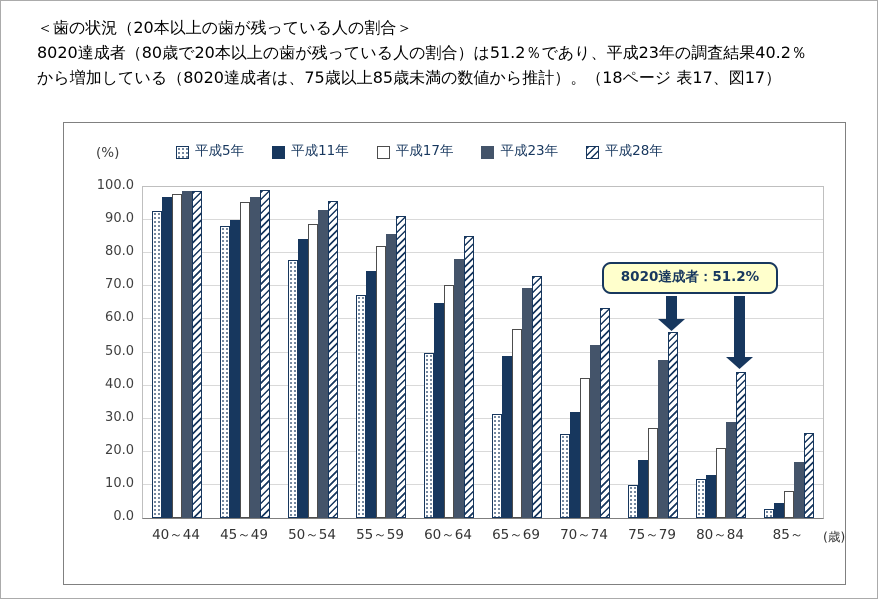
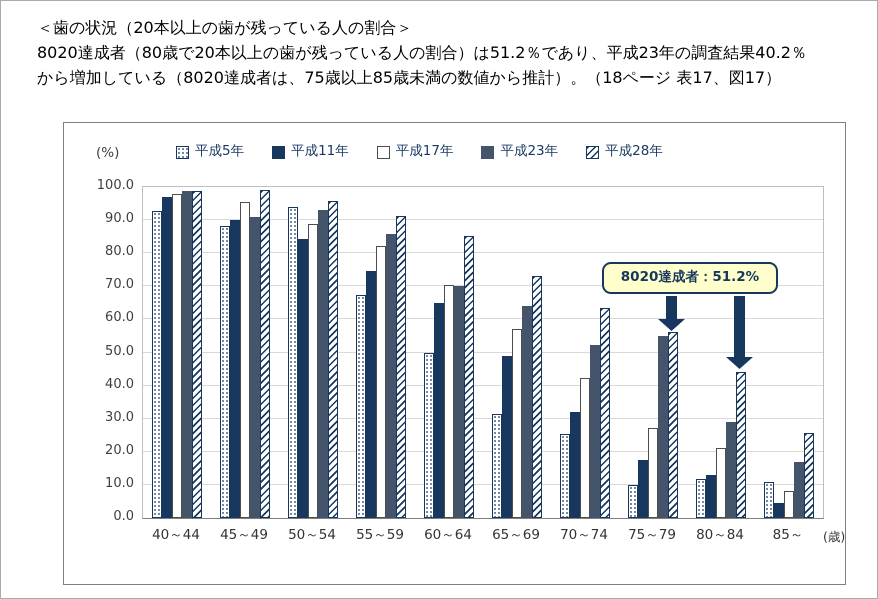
平成23年/45～49: 97 -> 91
平成5年/50～54: 78 -> 94
平成23年/60～64: 78 -> 70
平成23年/65～69: 70 -> 64
平成23年/75～79: 48 -> 55
平成5年/85～: 3 -> 11
